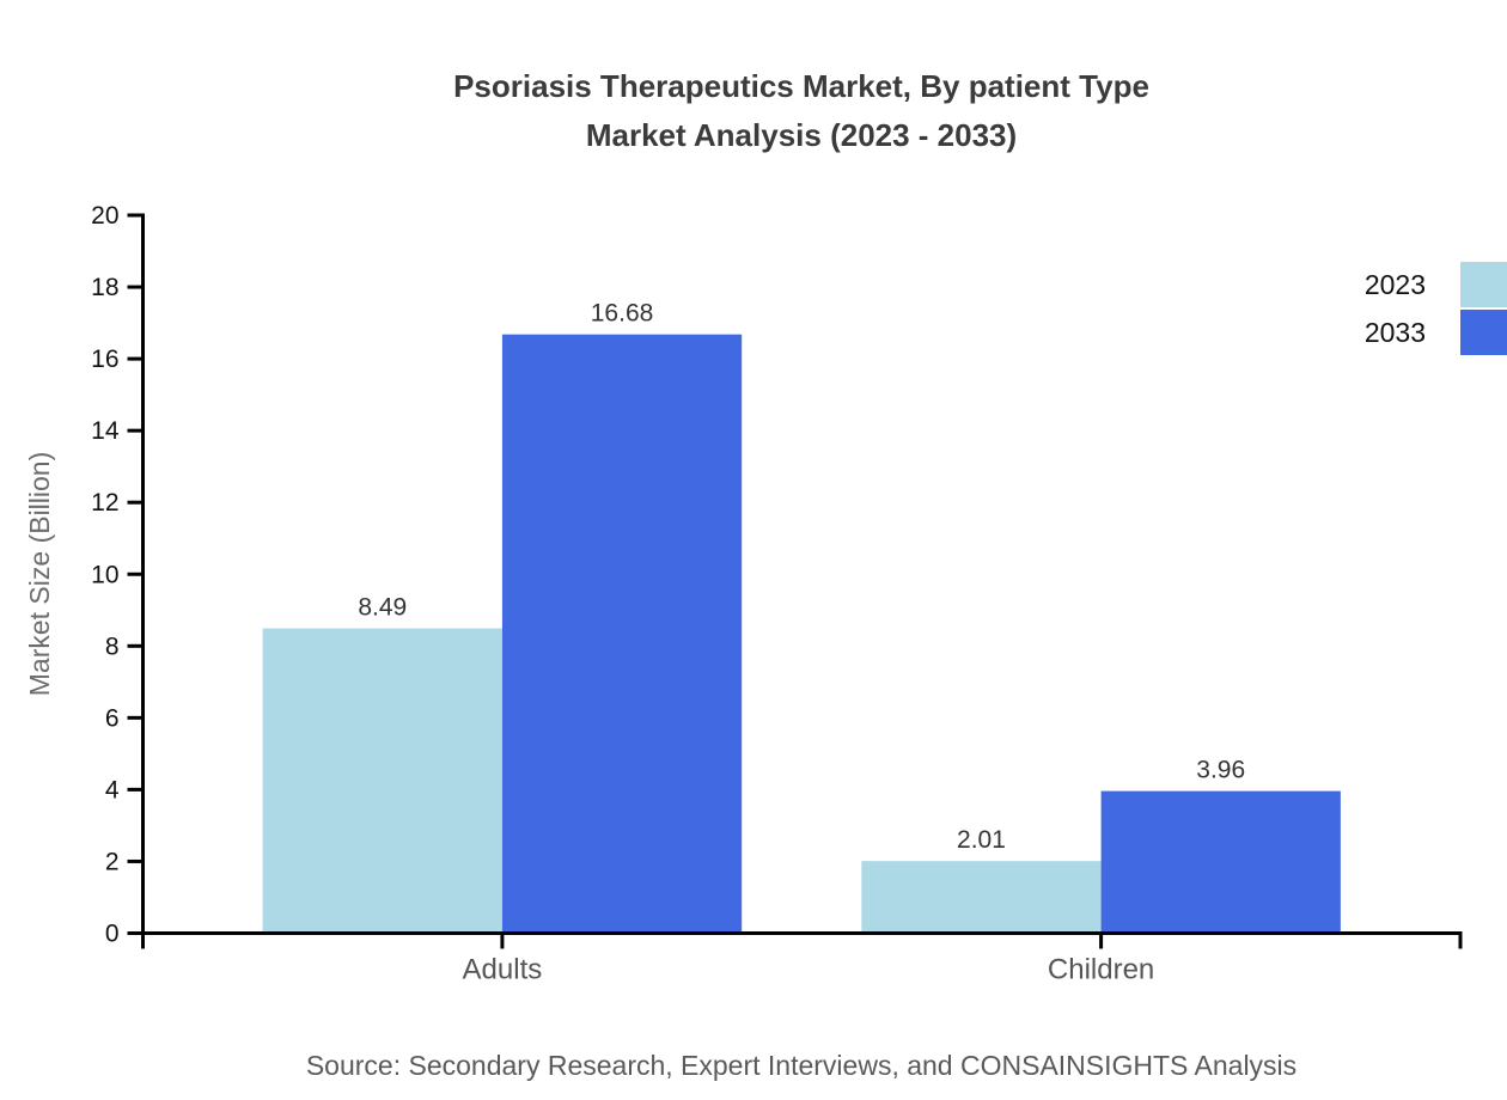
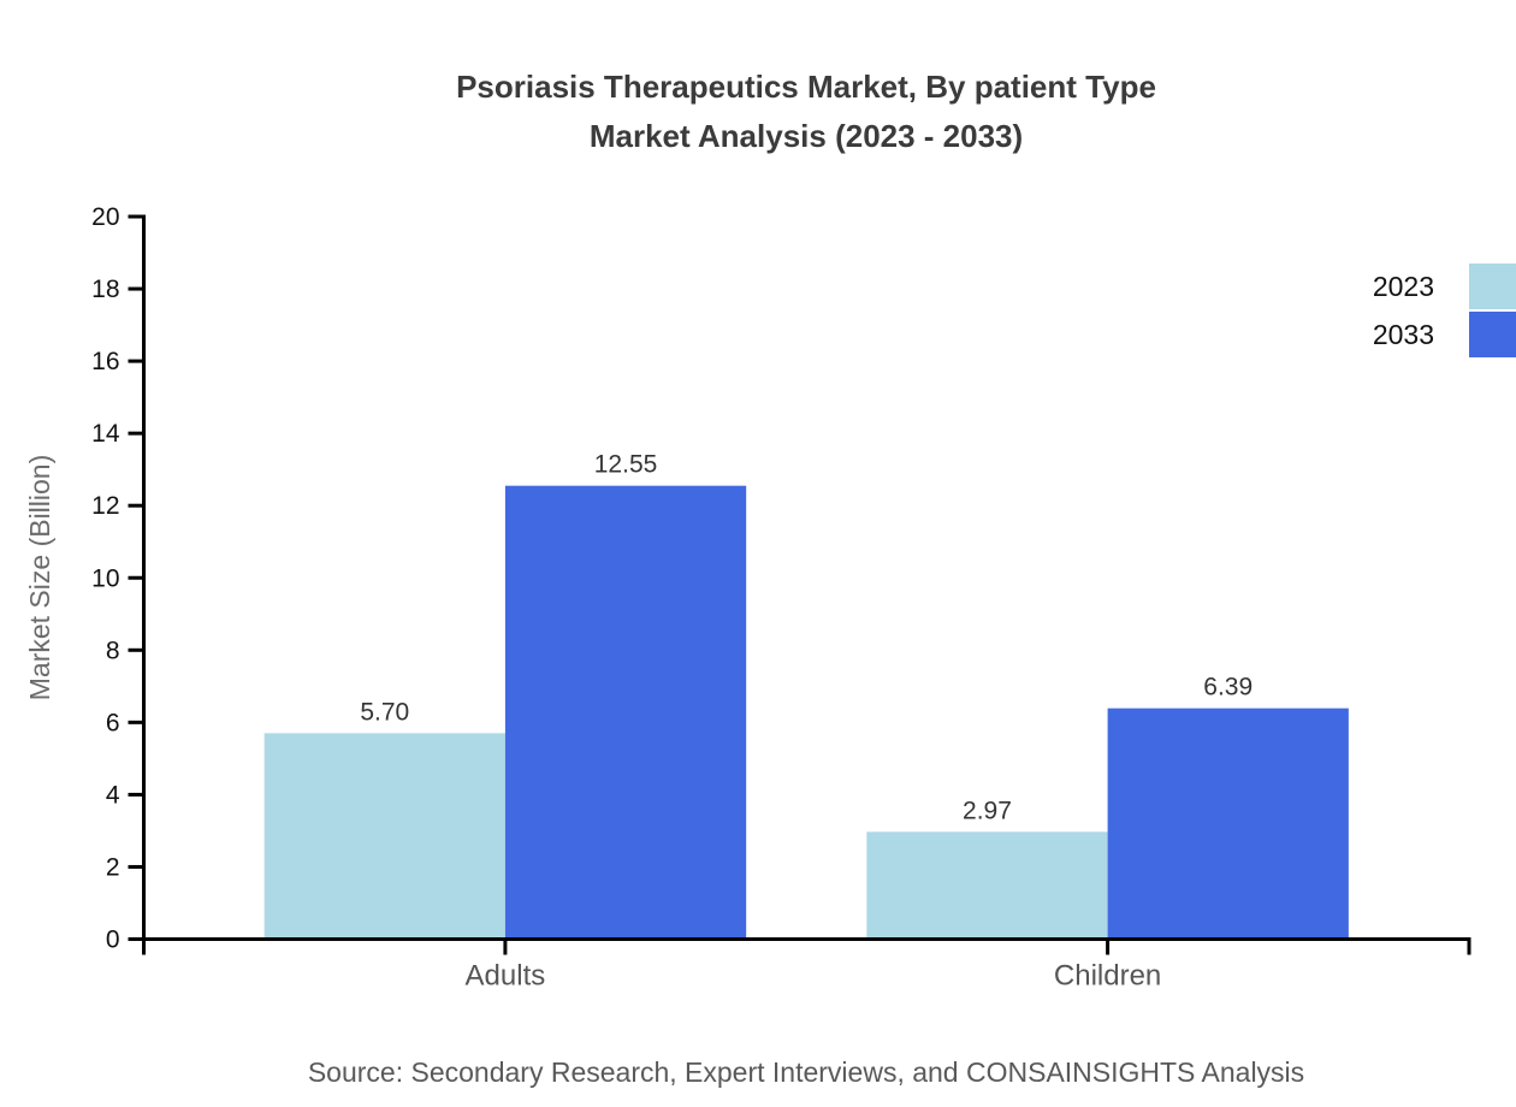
2023/Adults: 8.49 -> 5.70
2033/Adults: 16.68 -> 12.55
2023/Children: 2.01 -> 2.97
2033/Children: 3.96 -> 6.39
